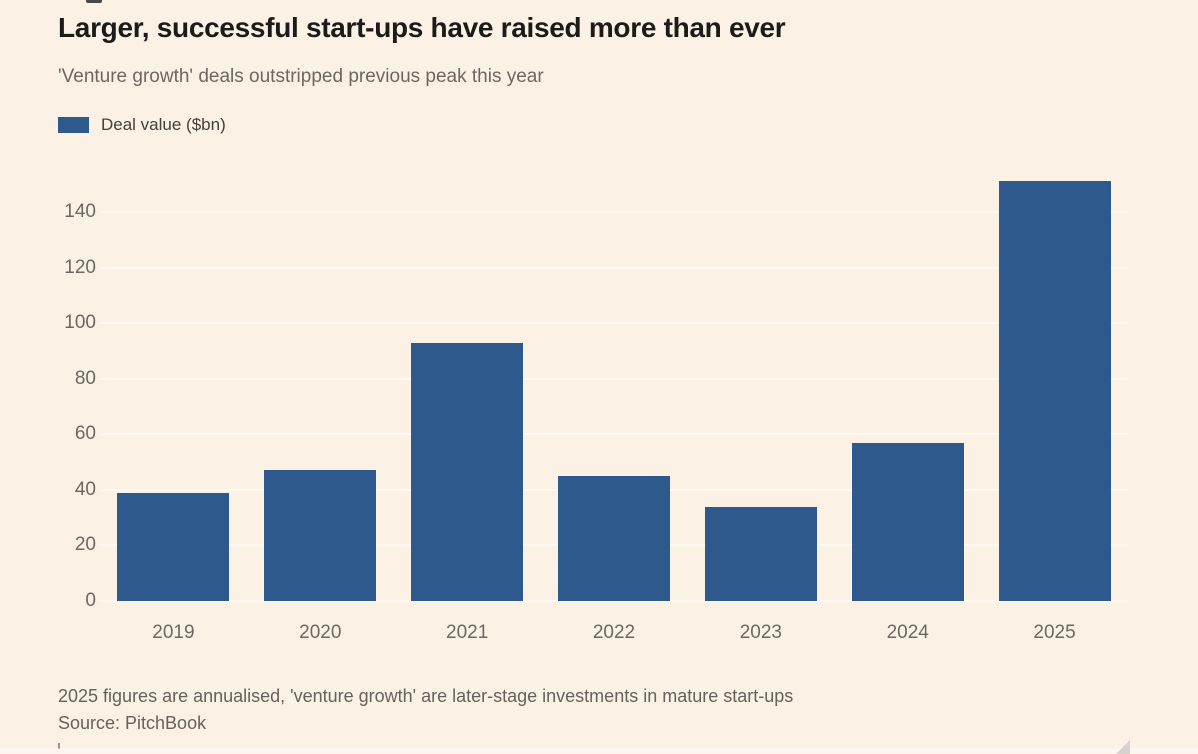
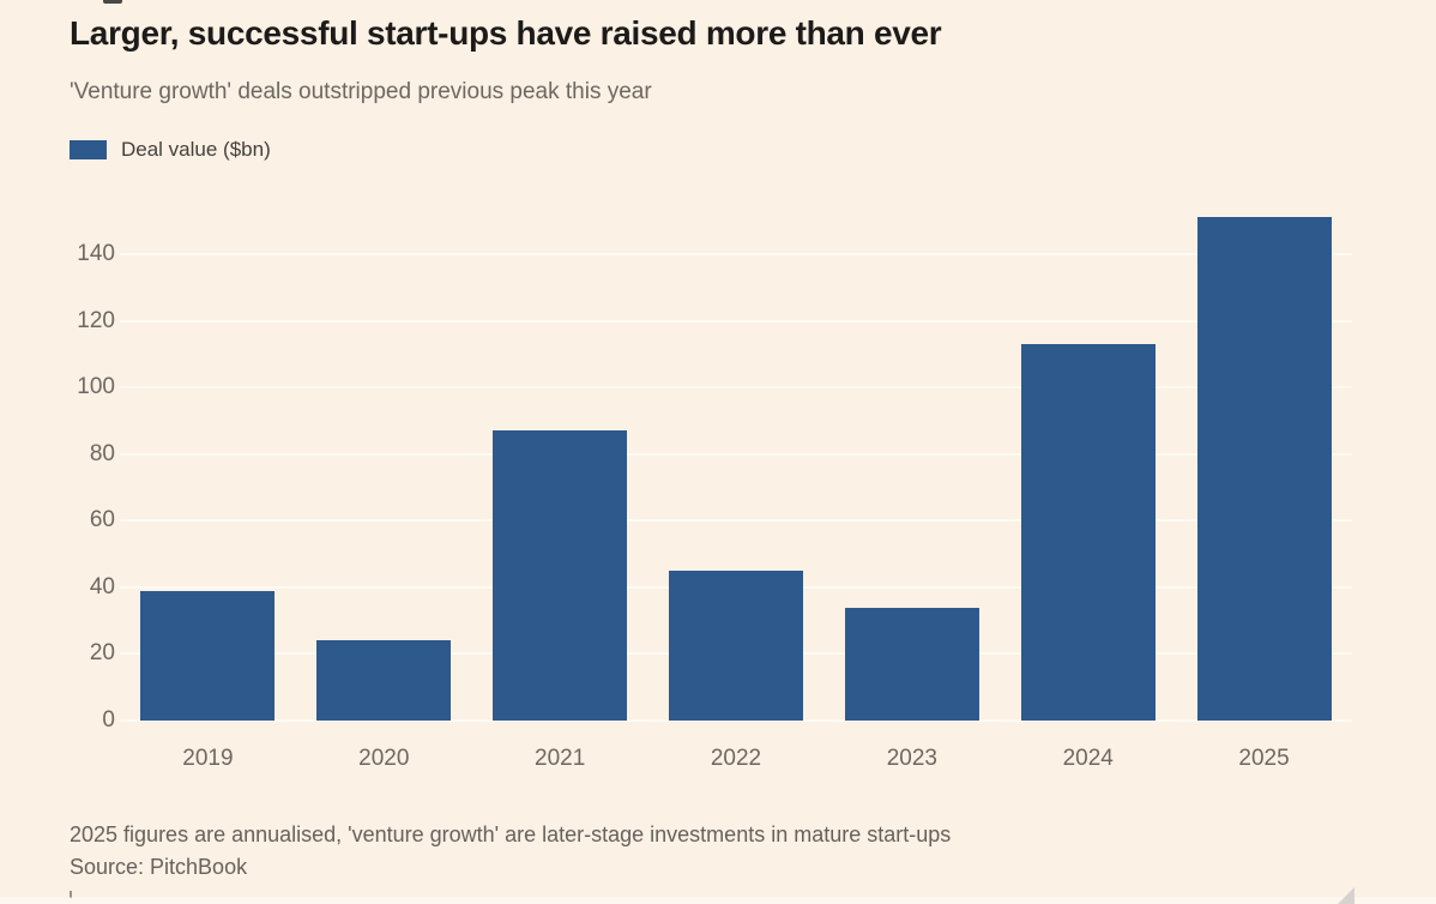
2020: 47 -> 24
2021: 93 -> 87
2024: 57 -> 113
